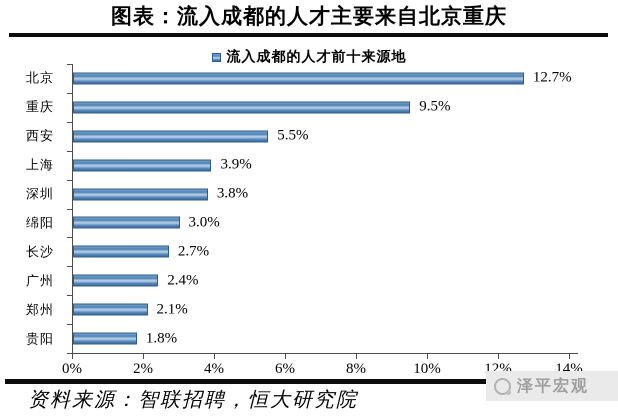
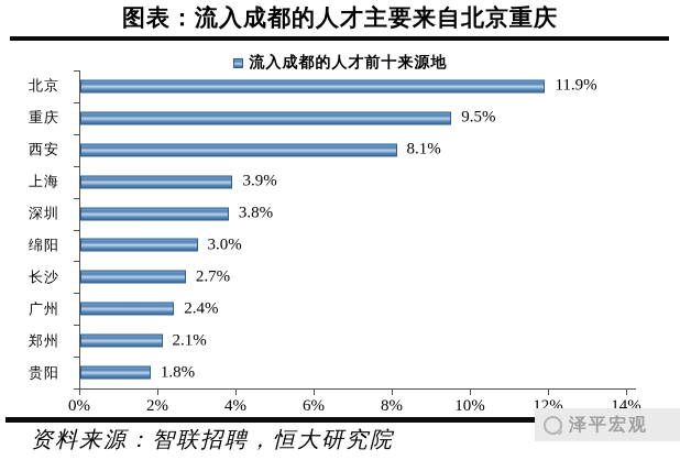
北京: 12.7% -> 11.9%
西安: 5.5% -> 8.1%
